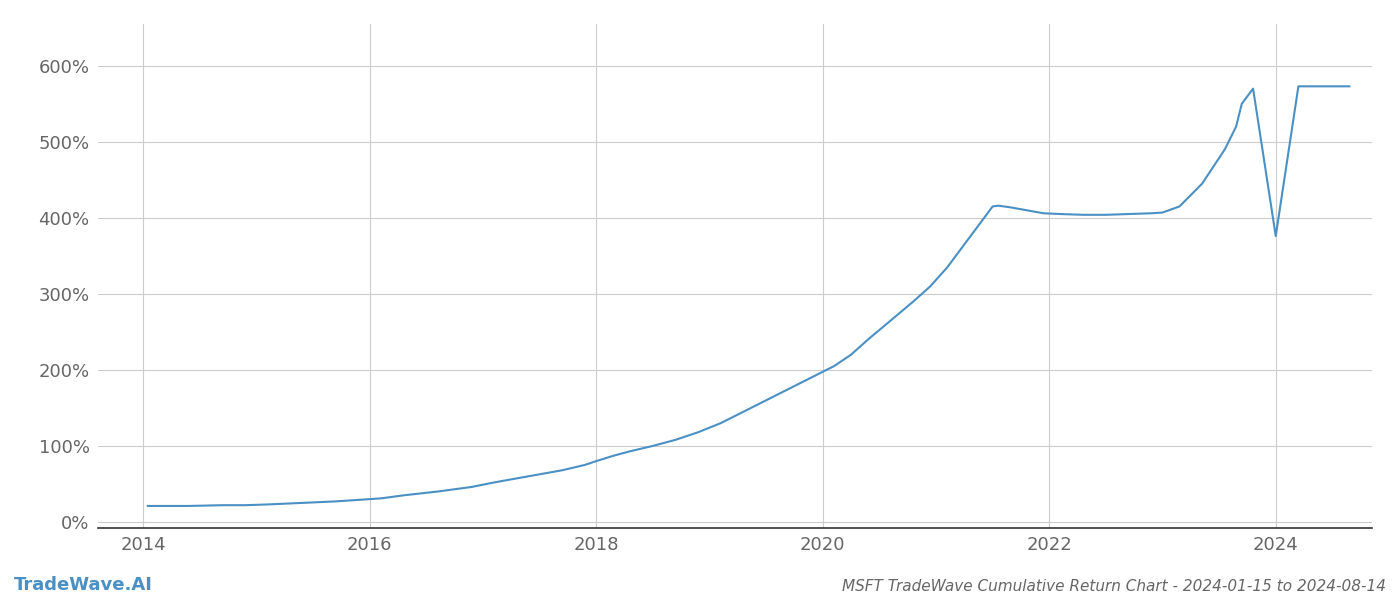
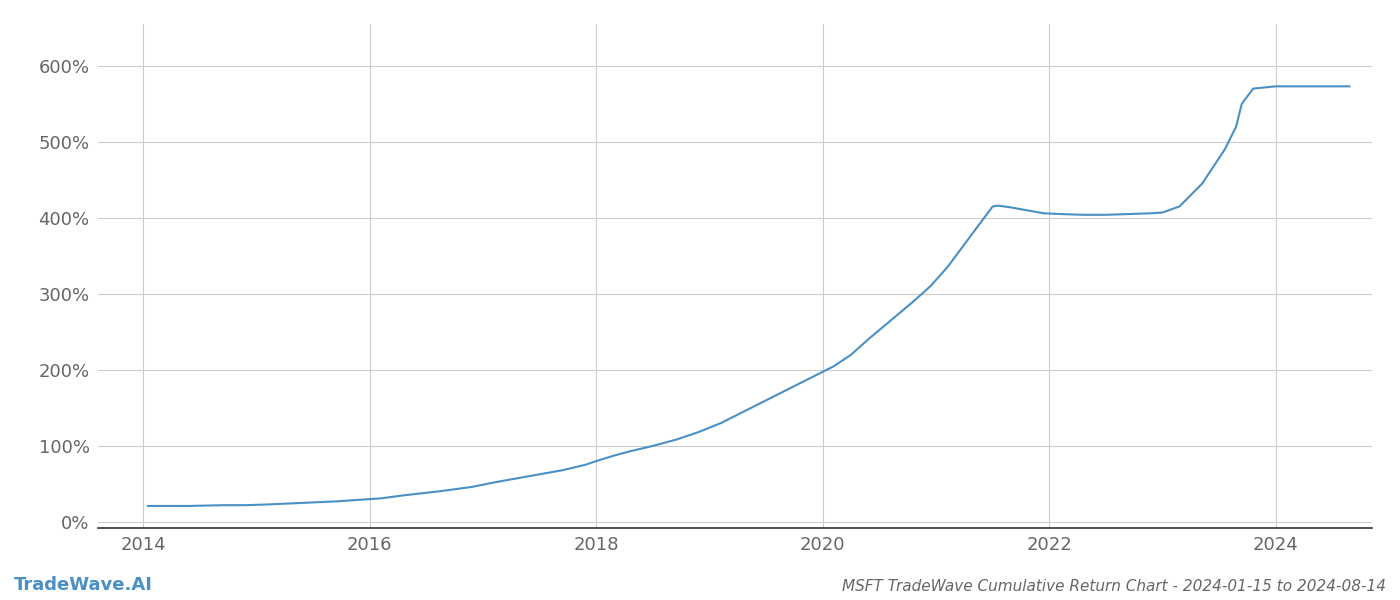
2024: 376% -> 573%
